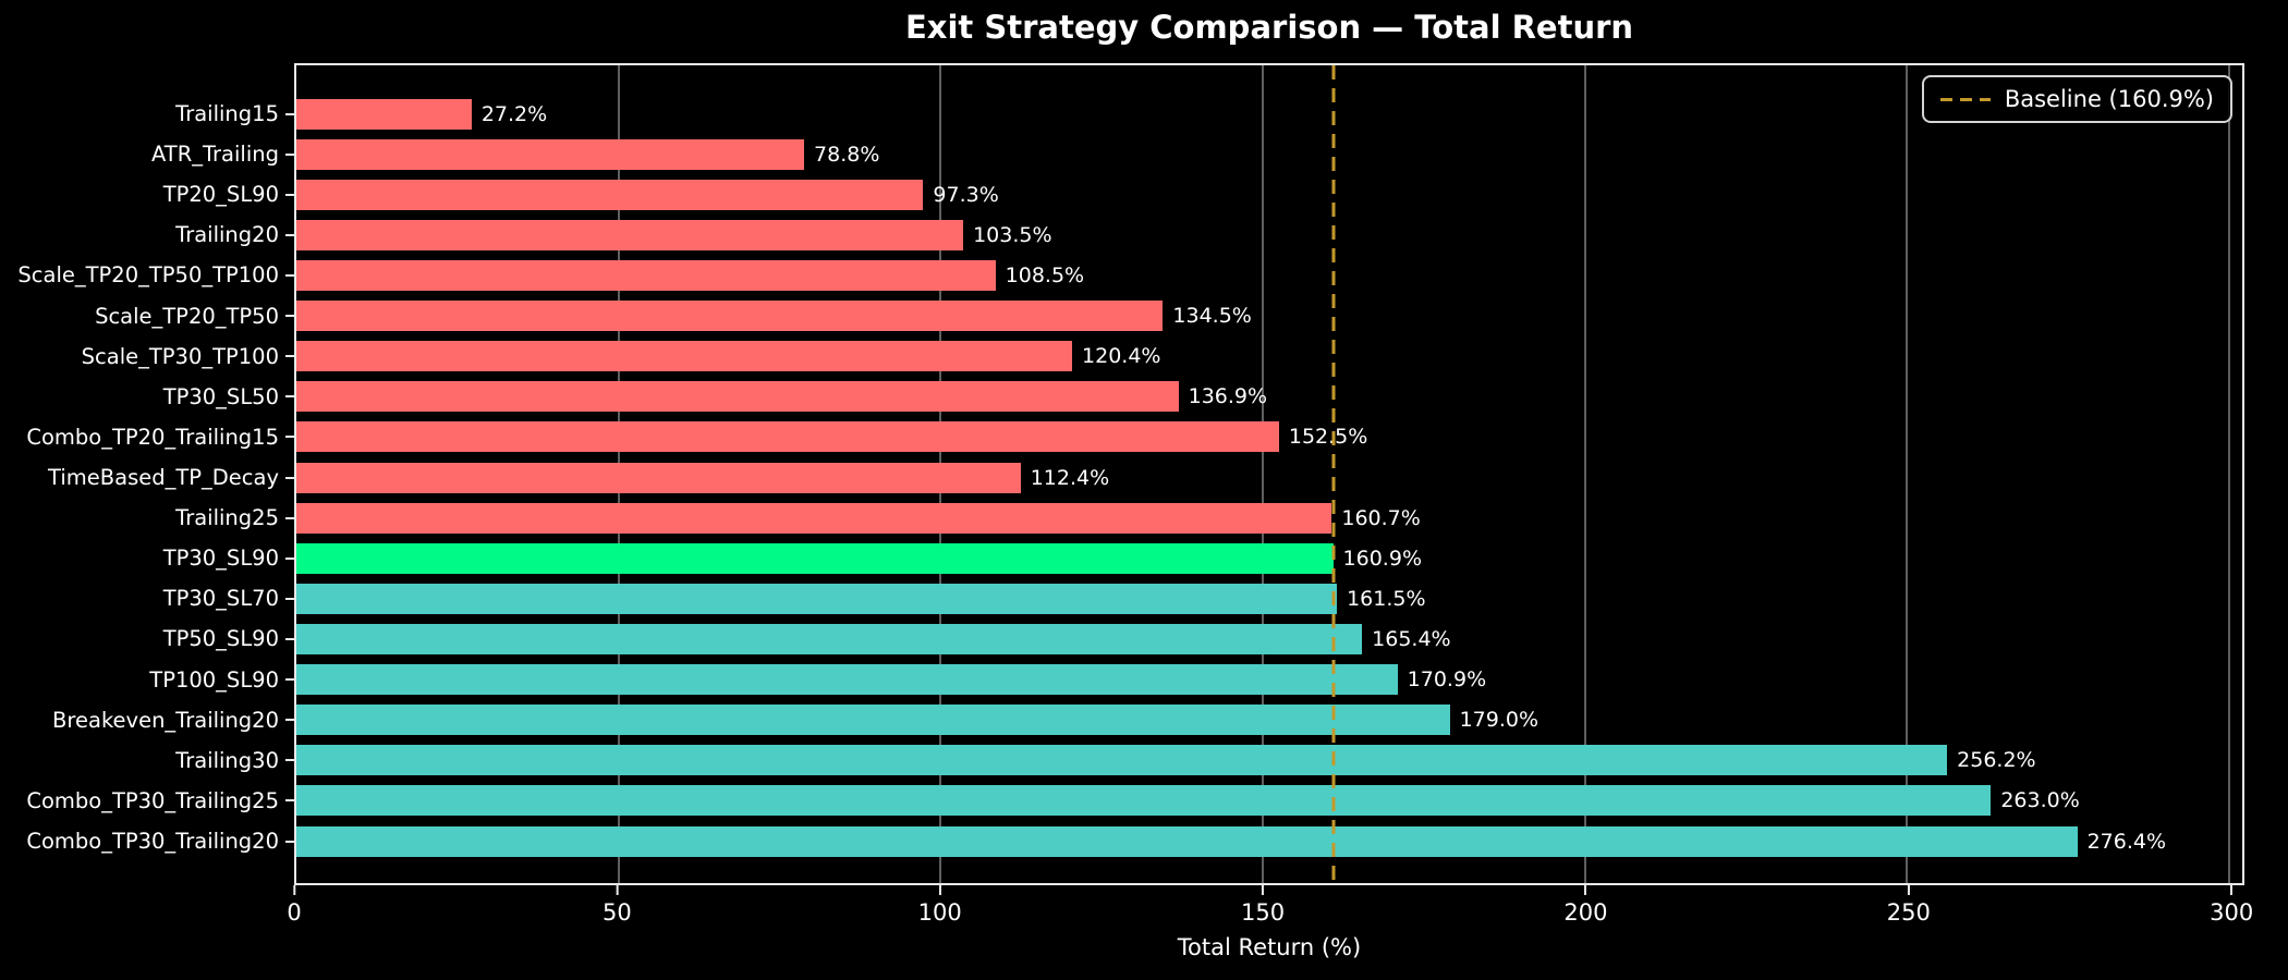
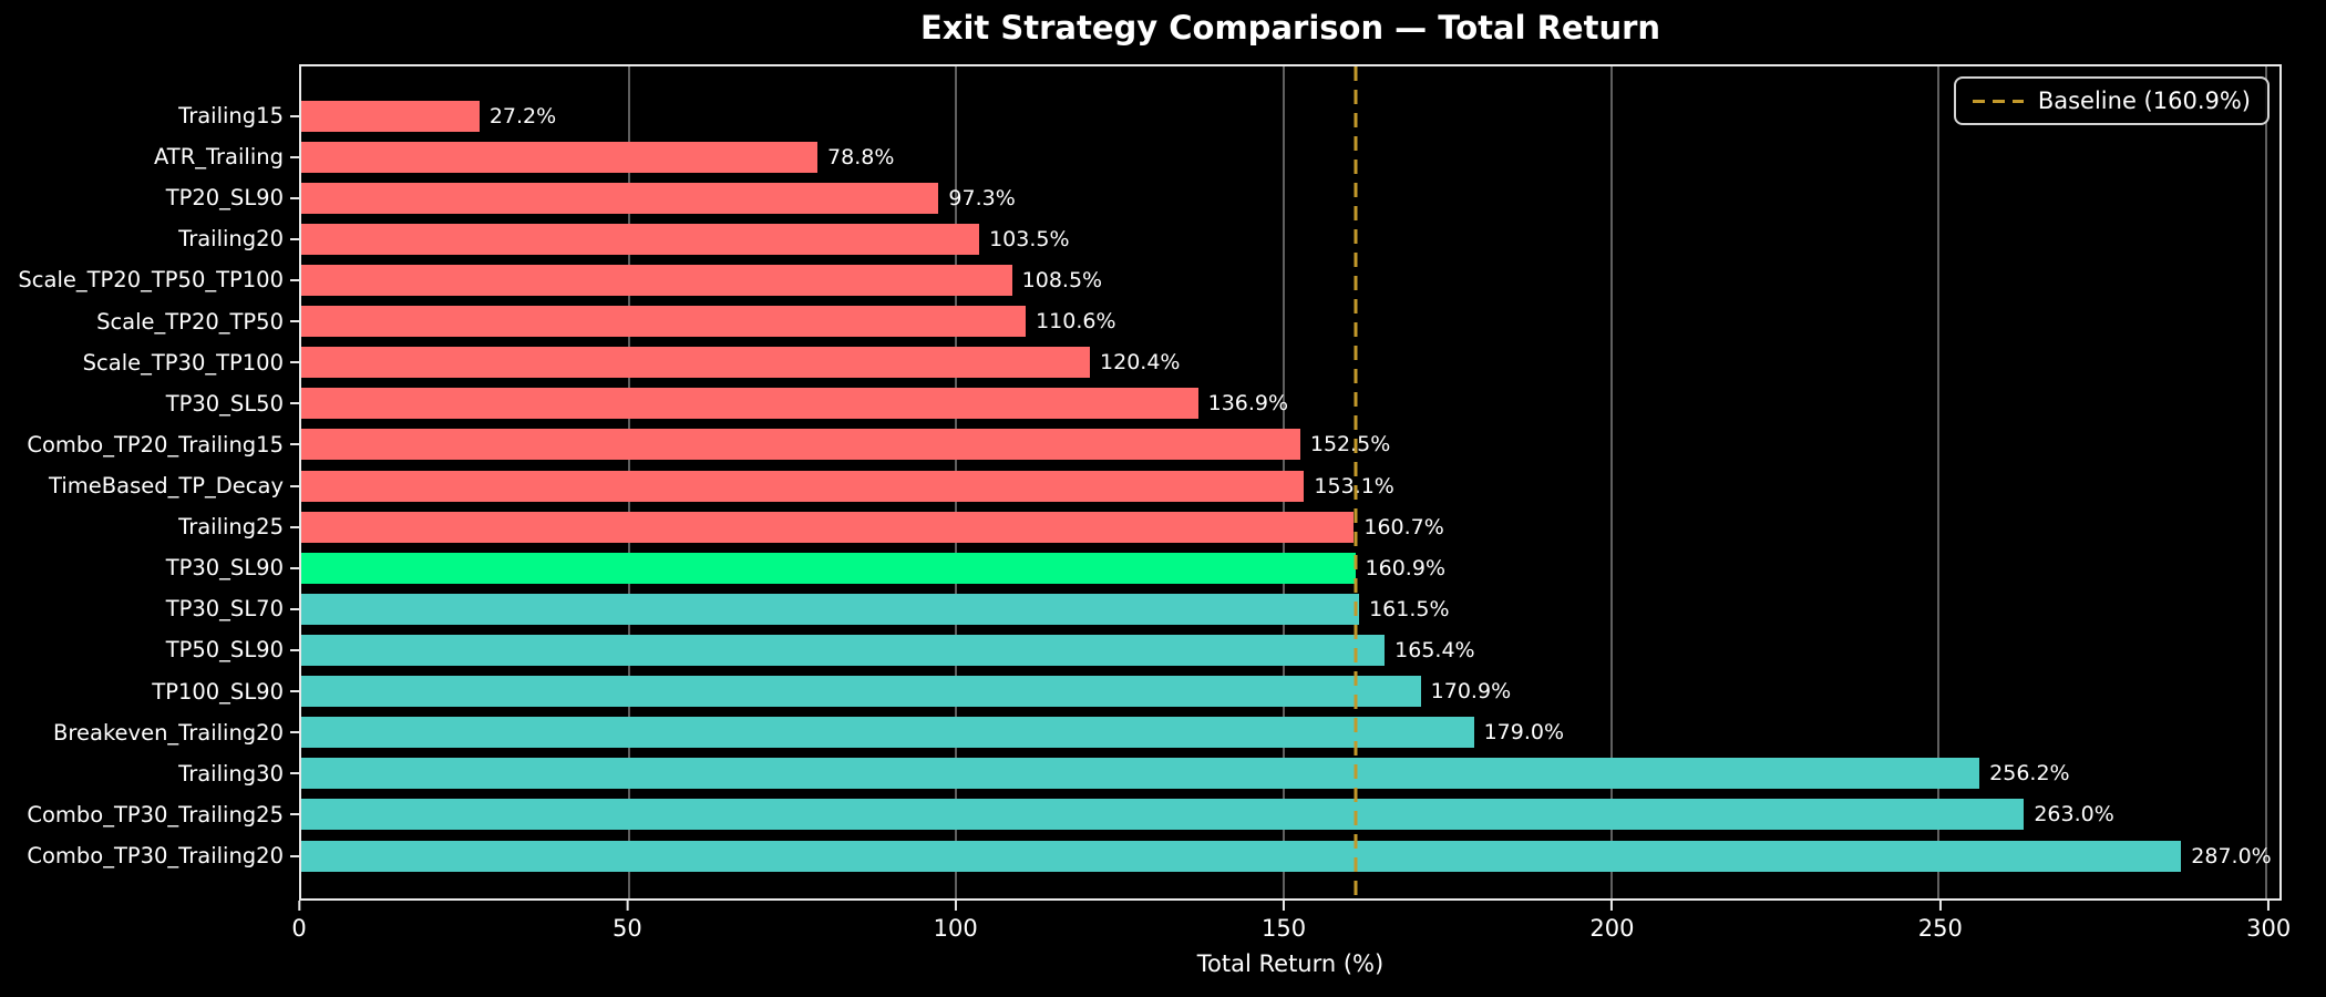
Scale_TP20_TP50: 134.5% -> 110.6%
TimeBased_TP_Decay: 112.4% -> 153.1%
Combo_TP30_Trailing20: 276.4% -> 287.0%
